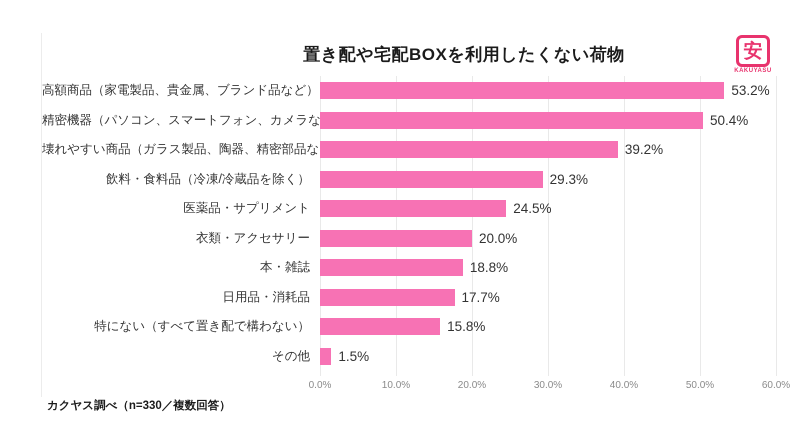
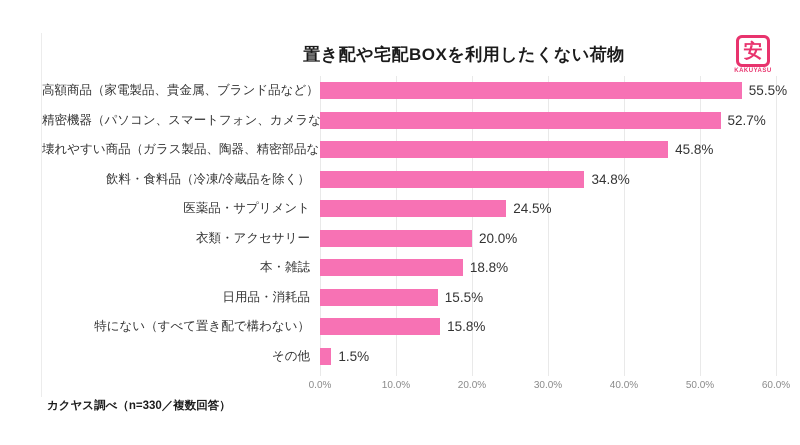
高額商品（家電製品、貴金属、ブランド品など）: 53.2% -> 55.5%
精密機器（パソコン、スマートフォン、カメラなど）: 50.4% -> 52.7%
壊れやすい商品（ガラス製品、陶器、精密部品など）: 39.2% -> 45.8%
飲料・食料品（冷凍/冷蔵品を除く）: 29.3% -> 34.8%
日用品・消耗品: 17.7% -> 15.5%
